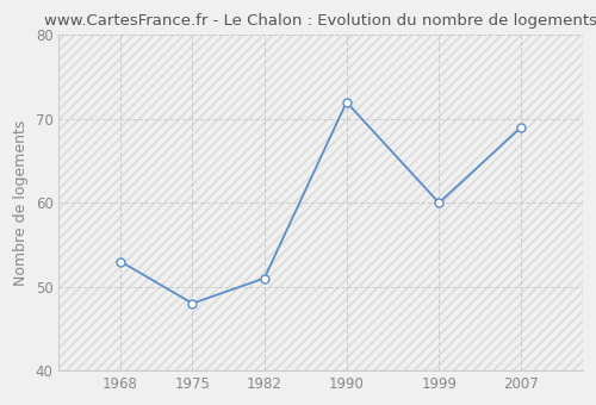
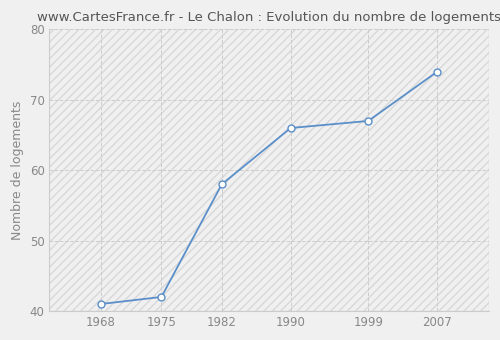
1968: 53 -> 41
1975: 48 -> 42
1982: 51 -> 58
1990: 72 -> 66
1999: 60 -> 67
2007: 69 -> 74
